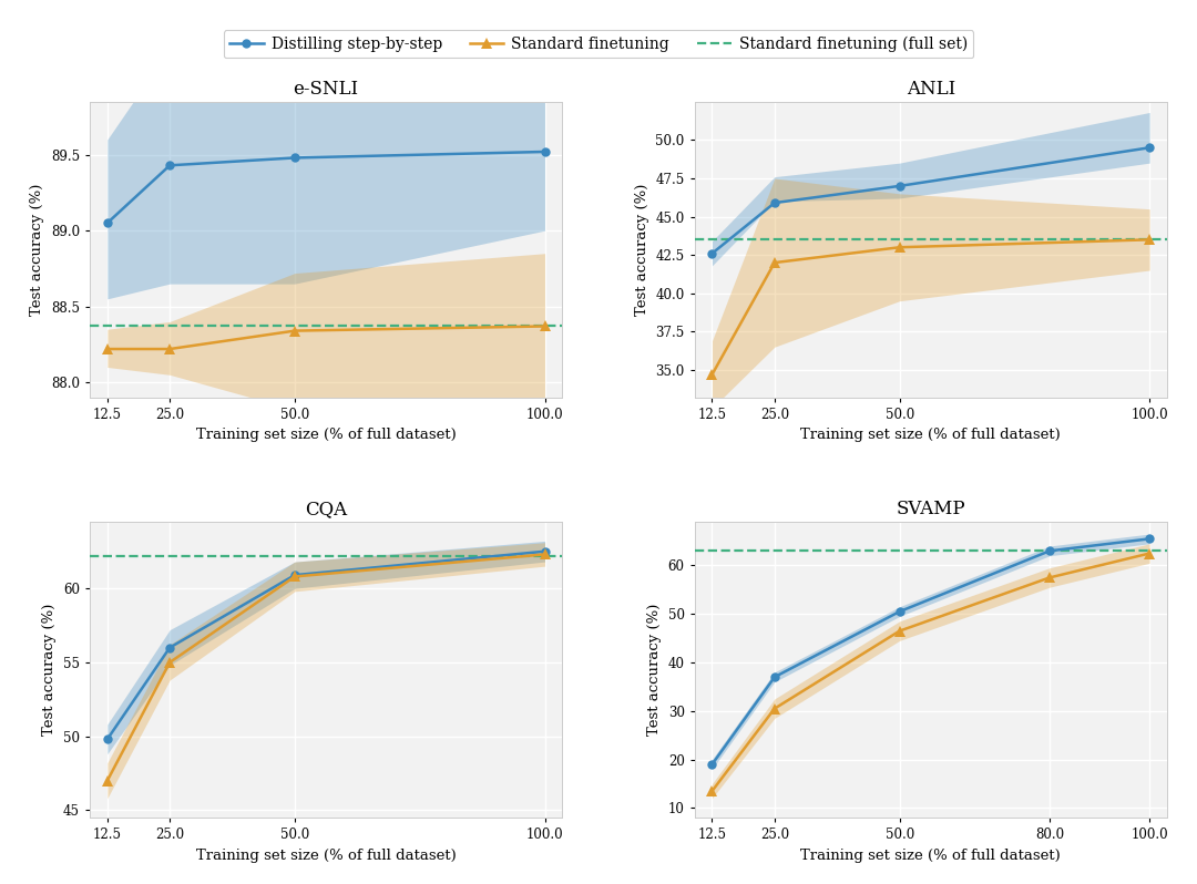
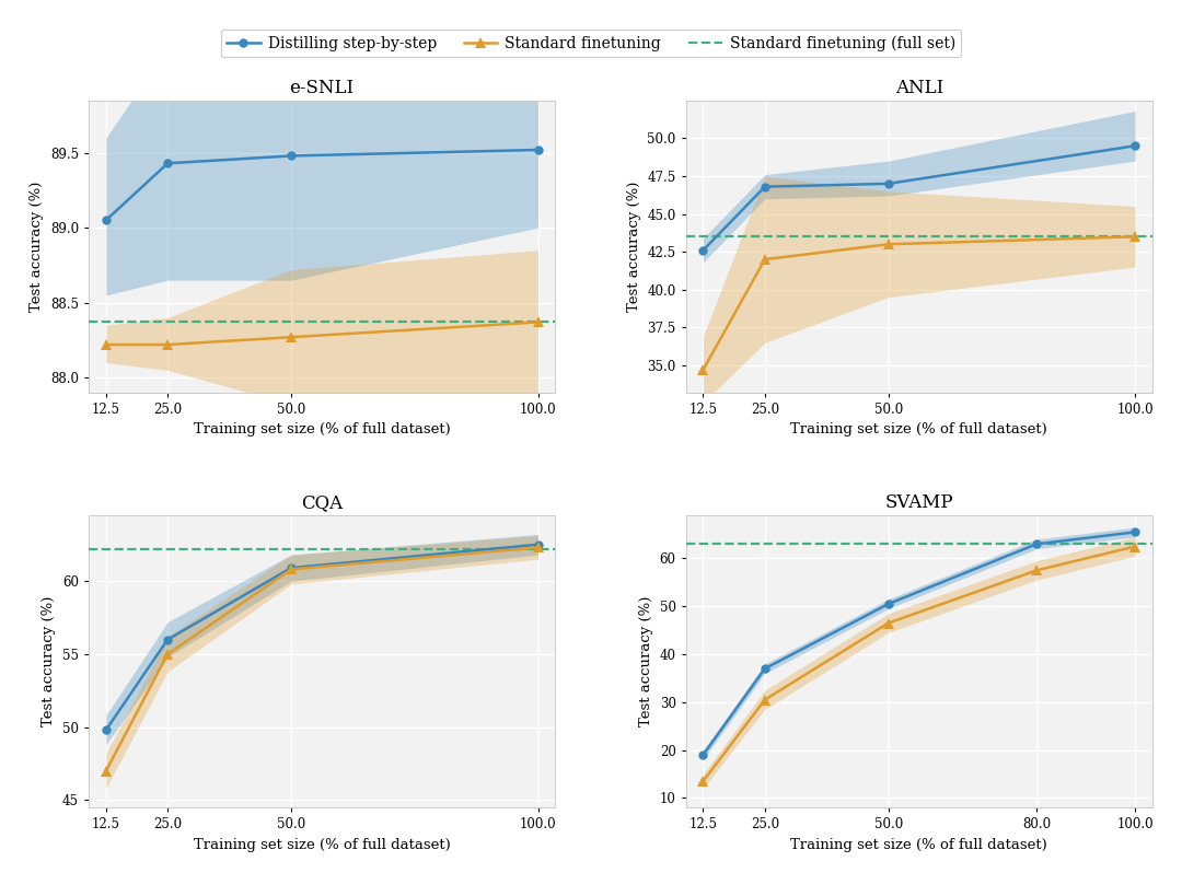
e-SNLI/Standard finetuning/50.0: 88.34 -> 88.27
ANLI/Distilling step-by-step/25.0: 45.9 -> 46.8
